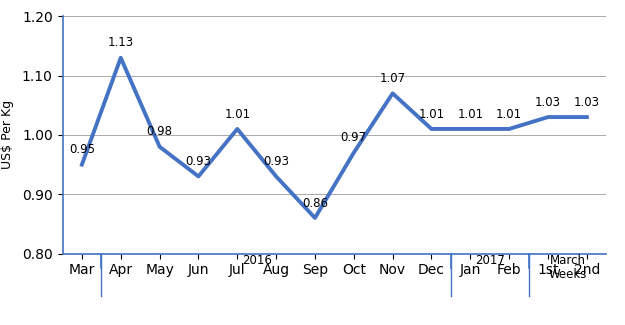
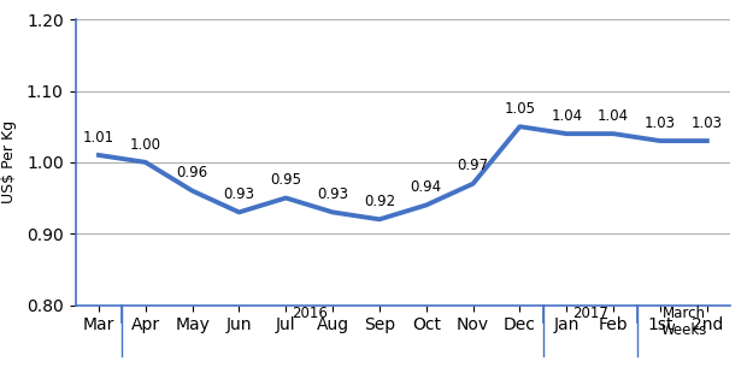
Mar: 0.95 -> 1.01
Apr: 1.13 -> 1.00
May: 0.98 -> 0.96
Jul: 1.01 -> 0.95
Sep: 0.86 -> 0.92
Oct: 0.97 -> 0.94
Nov: 1.07 -> 0.97
Dec: 1.01 -> 1.05
Jan: 1.01 -> 1.04
Feb: 1.01 -> 1.04
